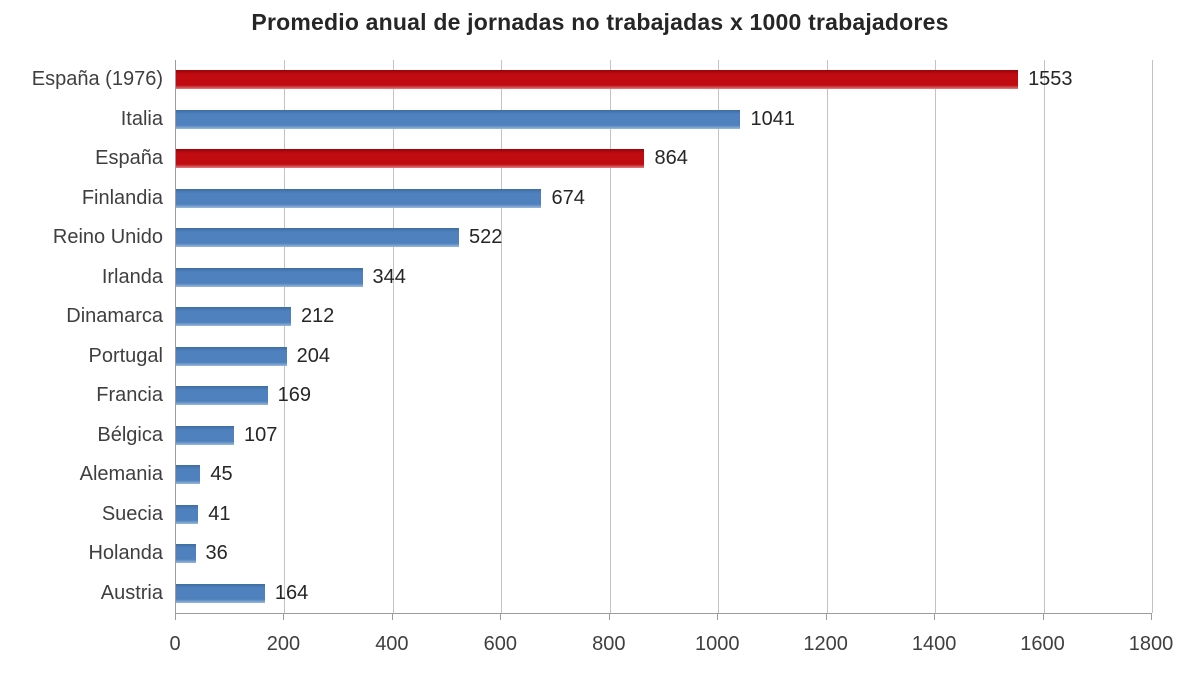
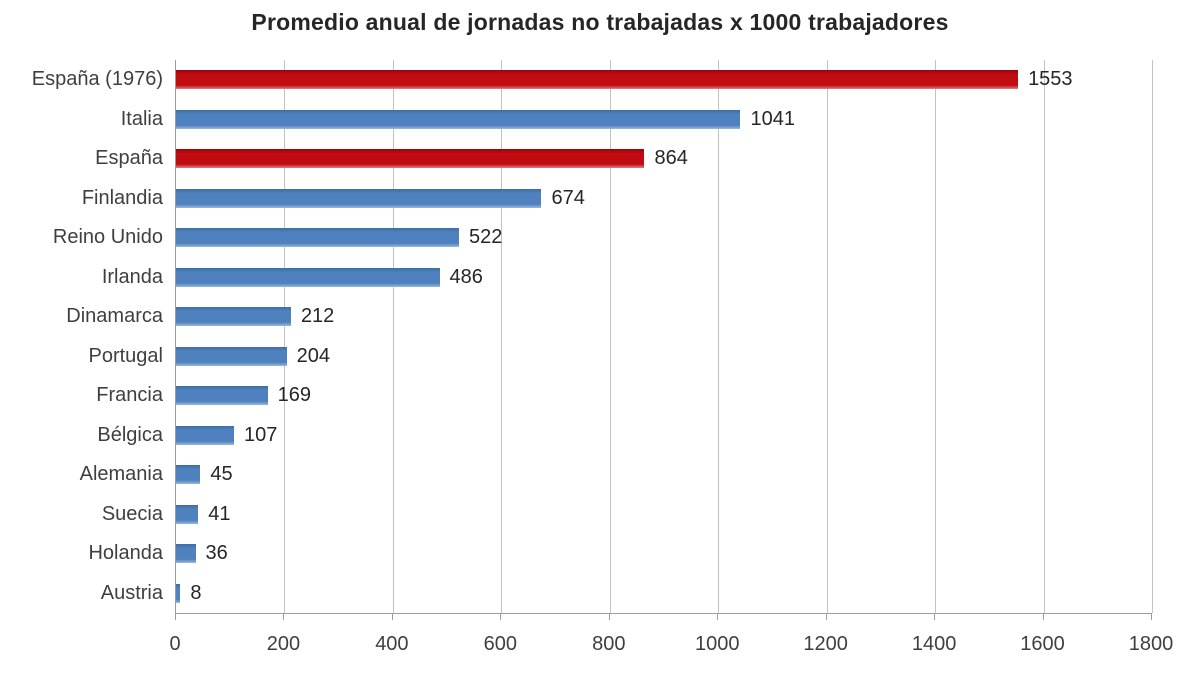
Irlanda: 344 -> 486
Austria: 164 -> 8
